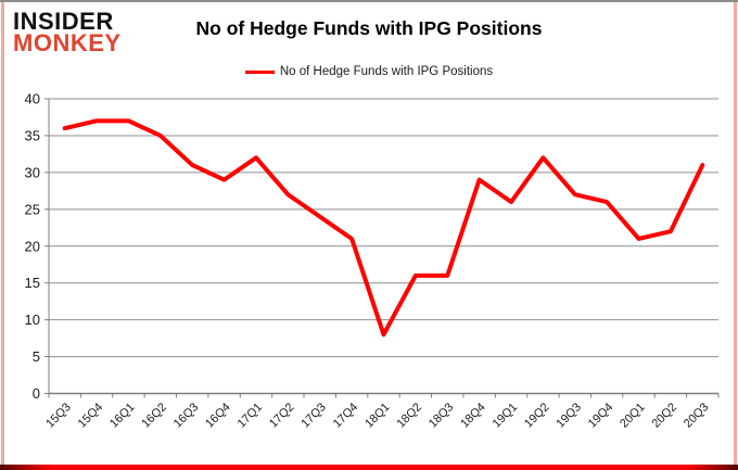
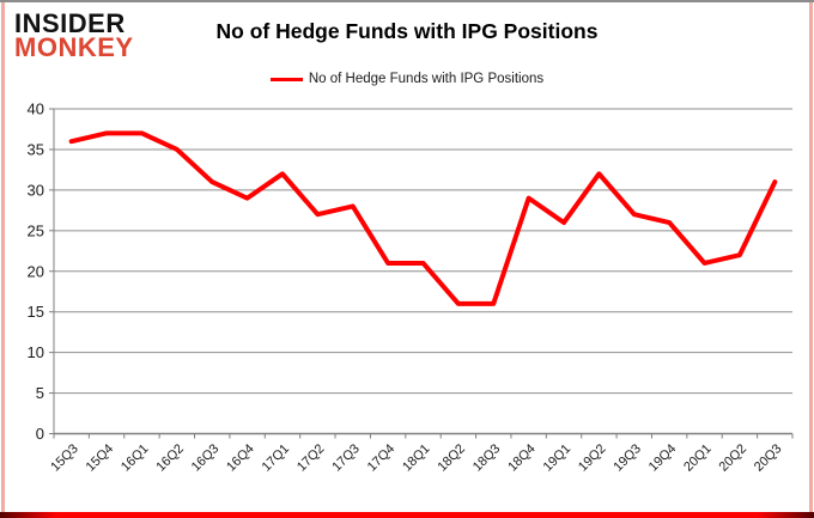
17Q3: 24 -> 28
18Q1: 8 -> 21
